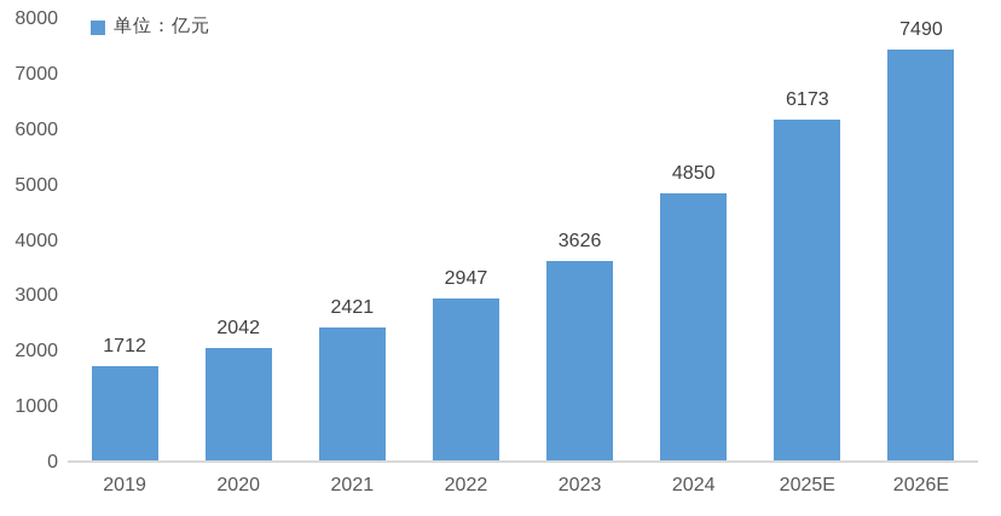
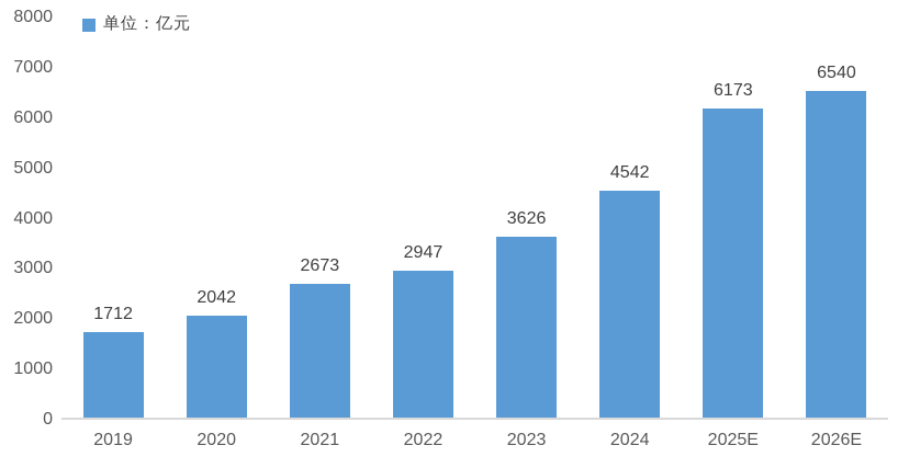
2021: 2421 -> 2673
2024: 4850 -> 4542
2026E: 7490 -> 6540
